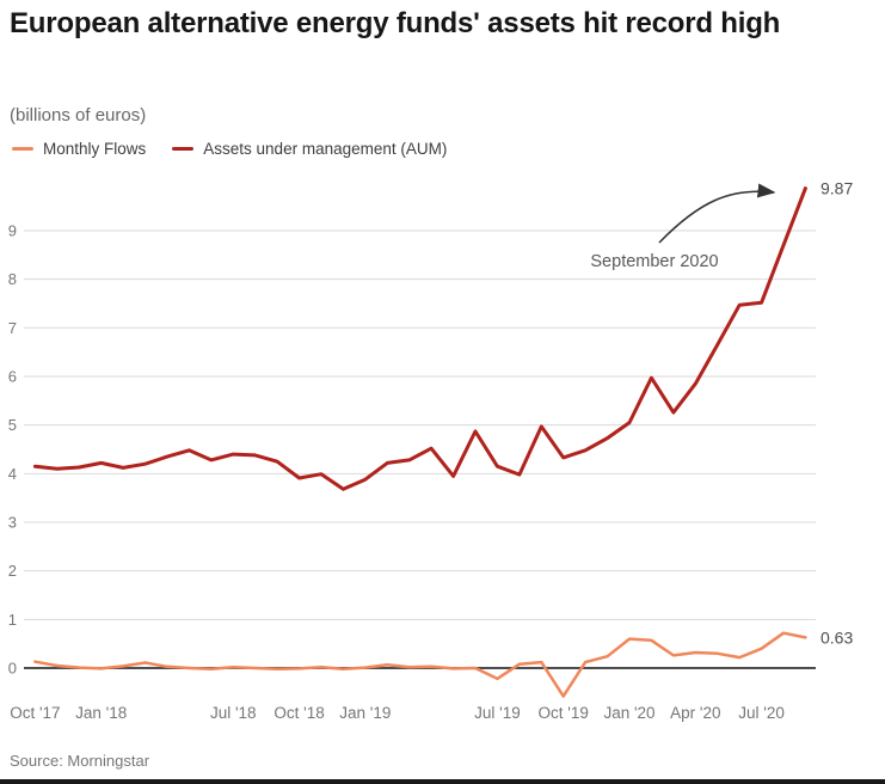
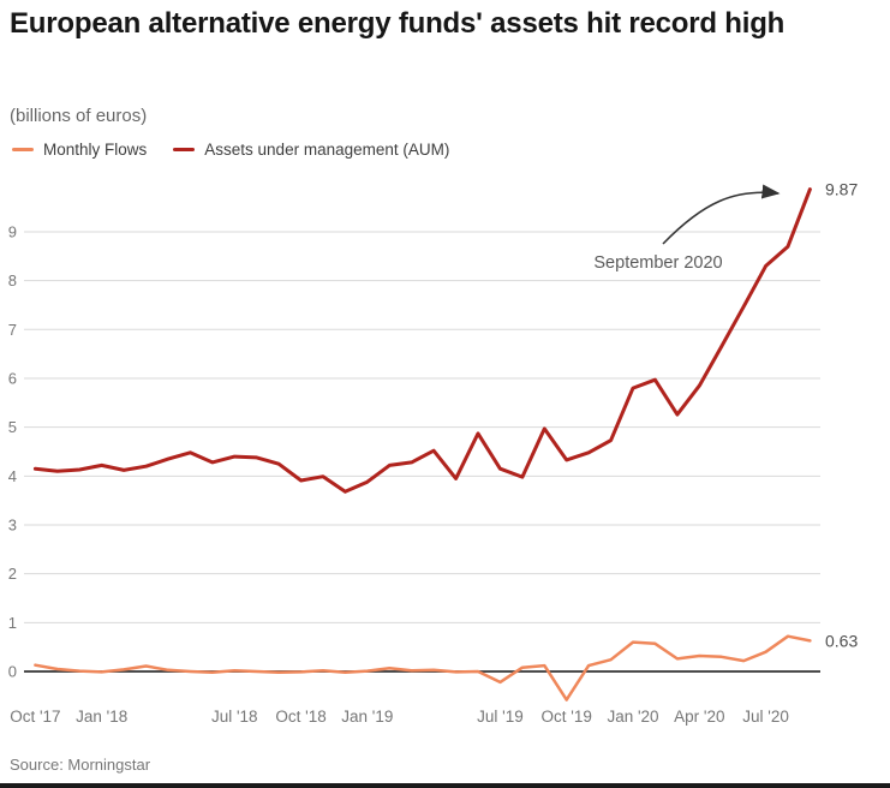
Assets under management (AUM)/Jan '20: 5.0 -> 5.8
Assets under management (AUM)/Jul '20: 7.5 -> 8.3
